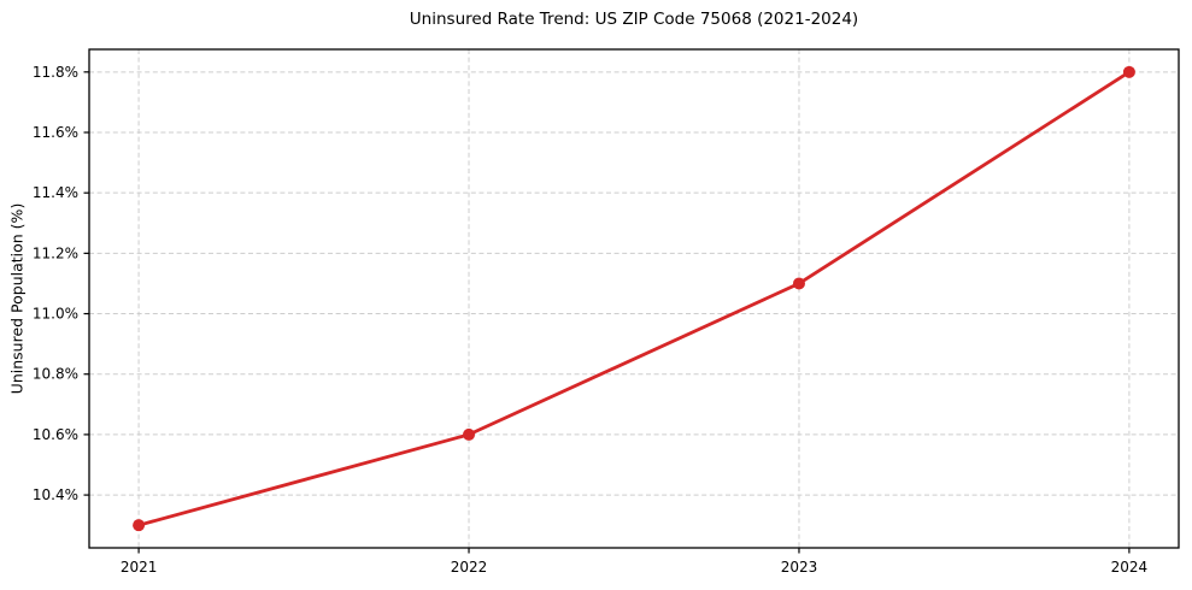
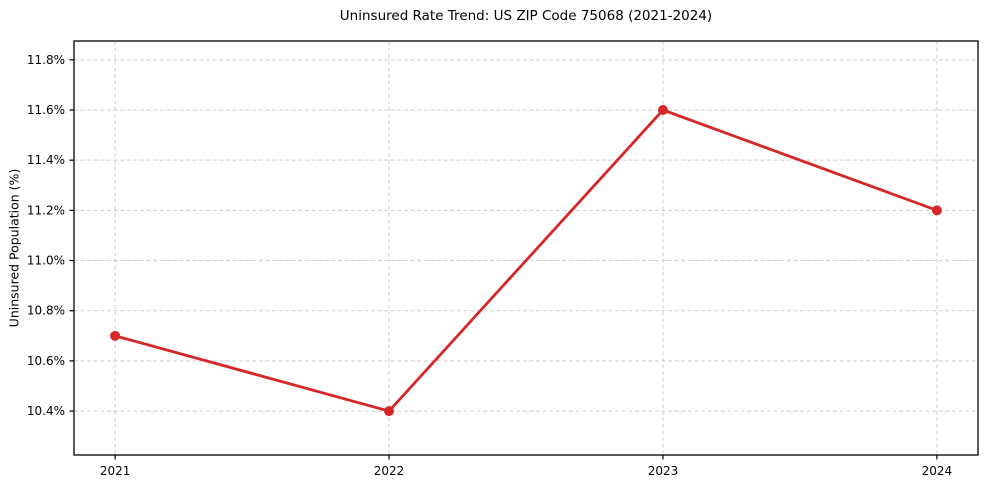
2021: 10.3% -> 10.7%
2022: 10.6% -> 10.4%
2023: 11.1% -> 11.6%
2024: 11.8% -> 11.2%
